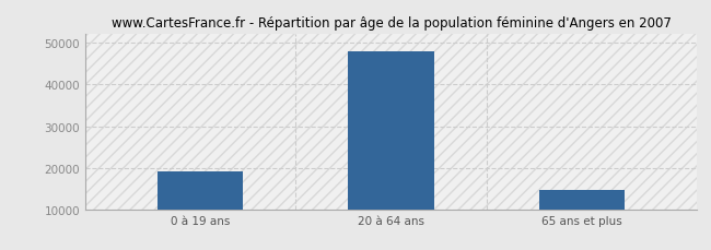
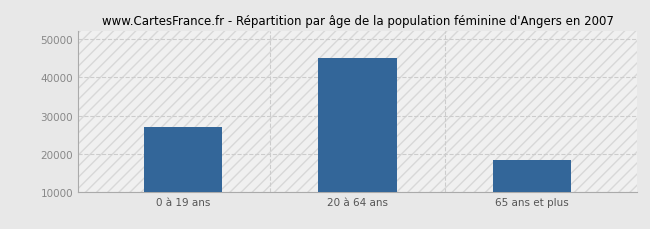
0 à 19 ans: 19200 -> 27000
20 à 64 ans: 48000 -> 45000
65 ans et plus: 14700 -> 18500
